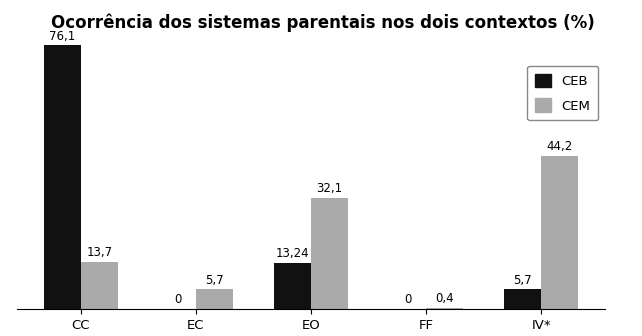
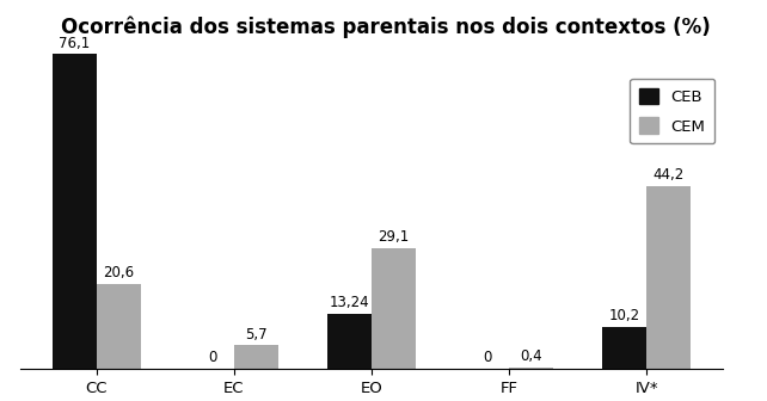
CEM/CC: 13,7 -> 20,6
CEM/EO: 32,1 -> 29,1
CEB/IV*: 5,7 -> 10,2
